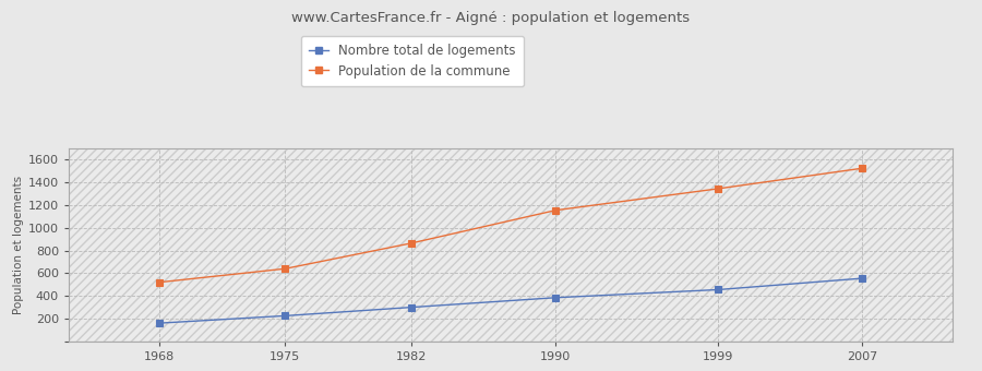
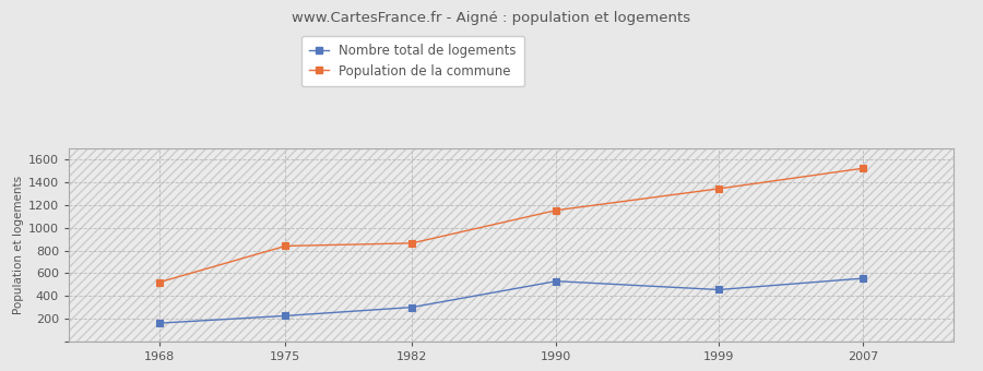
Population de la commune/1975: 640 -> 840
Nombre total de logements/1990: 380 -> 530
